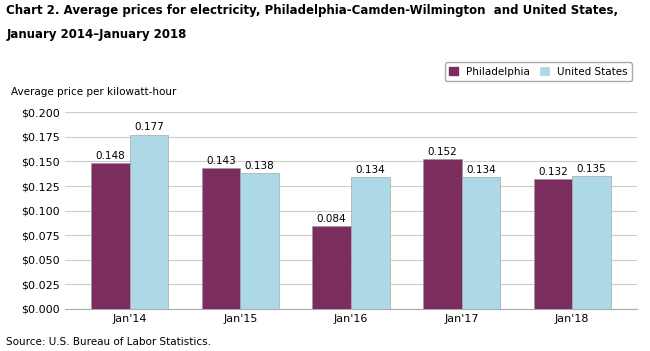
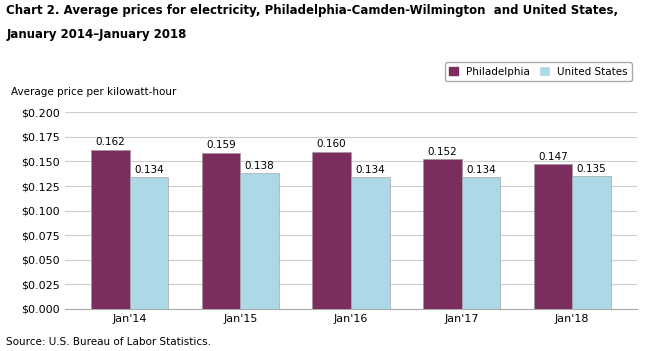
Philadelphia/Jan'14: 0.148 -> 0.162
United States/Jan'14: 0.177 -> 0.134
Philadelphia/Jan'15: 0.143 -> 0.159
Philadelphia/Jan'16: 0.084 -> 0.160
Philadelphia/Jan'18: 0.132 -> 0.147
